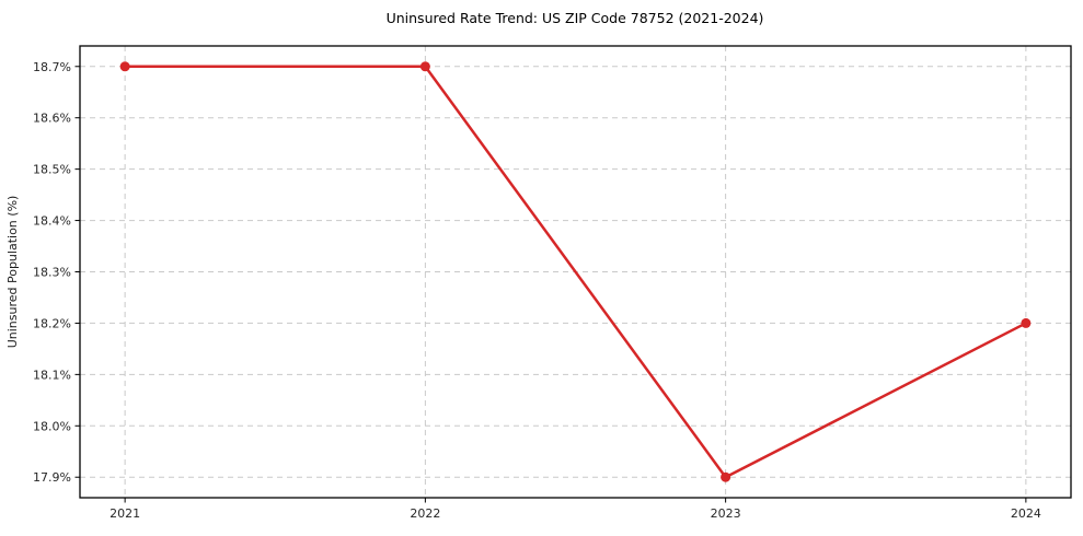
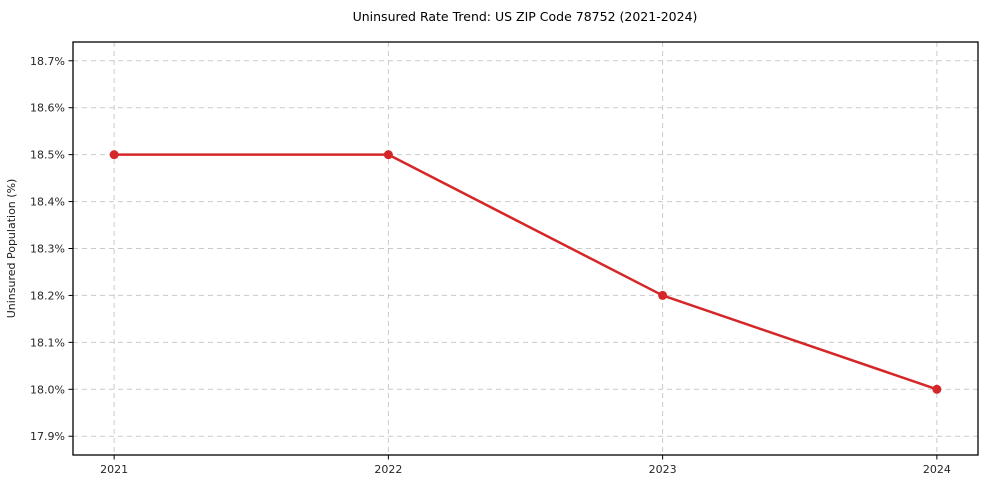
2021: 18.7% -> 18.5%
2022: 18.7% -> 18.5%
2023: 17.9% -> 18.2%
2024: 18.2% -> 18.0%
